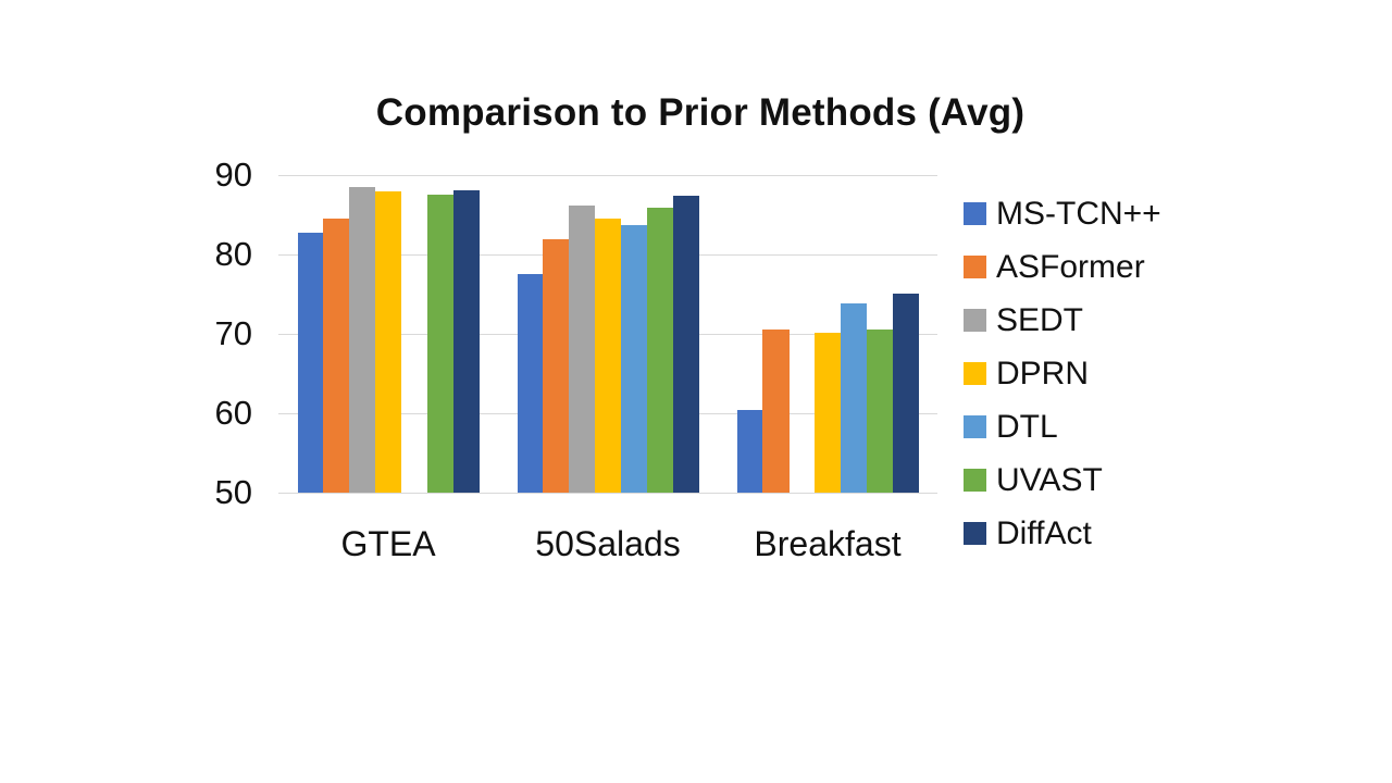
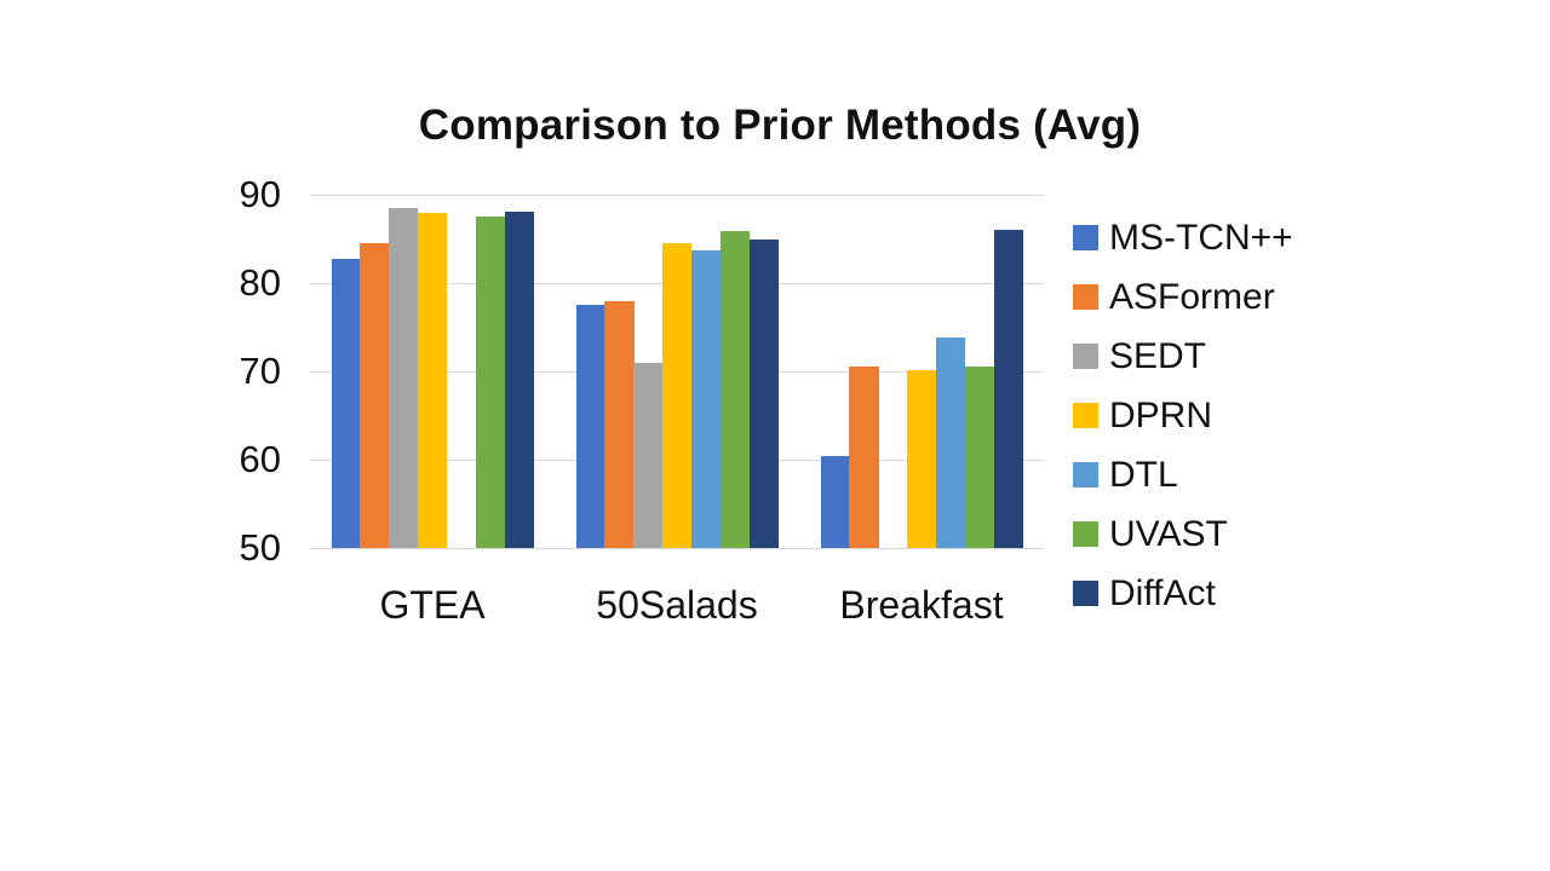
ASFormer/50Salads: 82 -> 78
SEDT/50Salads: 86 -> 71
DiffAct/50Salads: 87 -> 85
DiffAct/Breakfast: 75 -> 86
